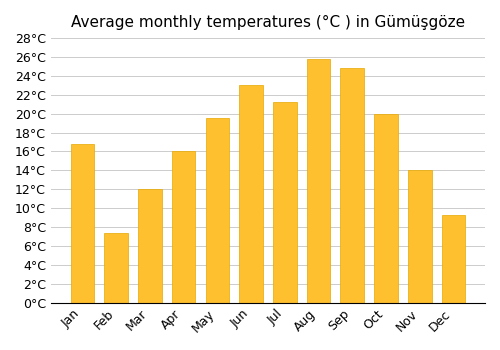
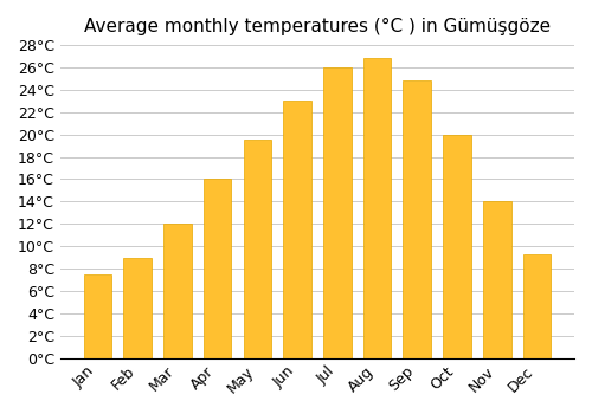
Jan: 16.8°C -> 7.5°C
Feb: 7.4°C -> 9.0°C
Jul: 21.2°C -> 26.0°C
Aug: 25.8°C -> 26.8°C
